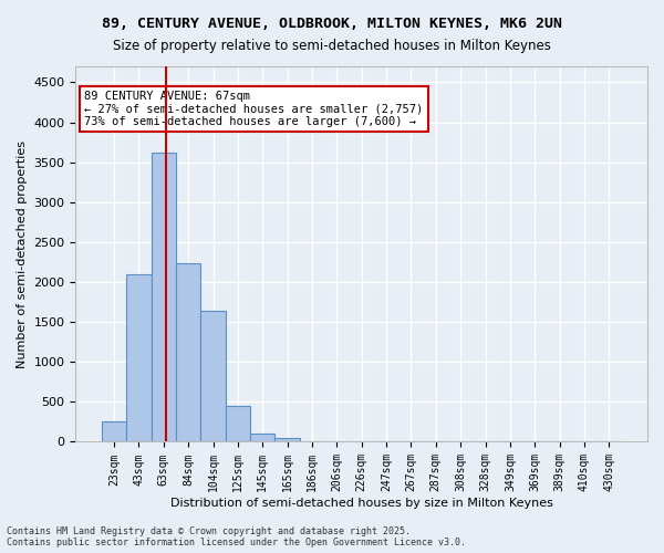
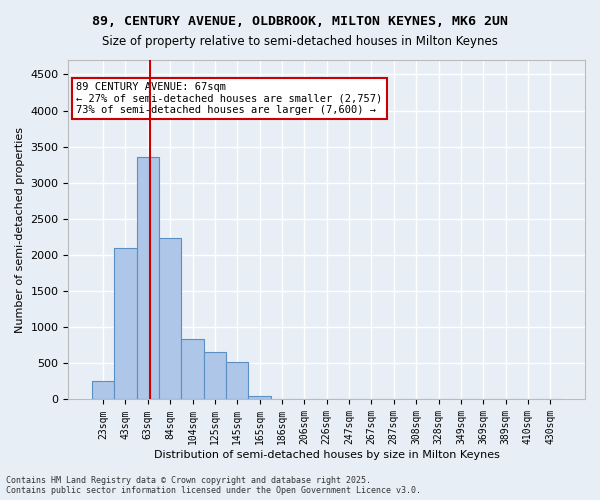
63sqm: 3620 -> 3360
104sqm: 1640 -> 840
125sqm: 450 -> 660
145sqm: 100 -> 520
